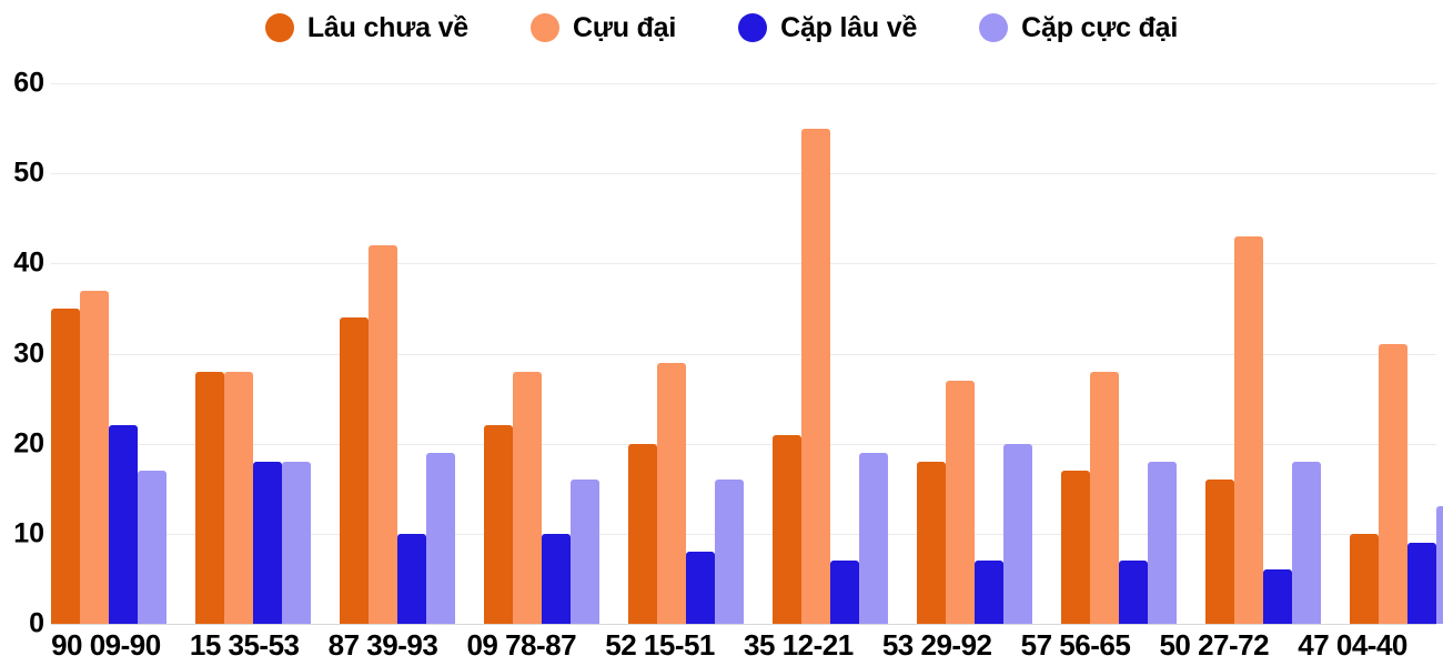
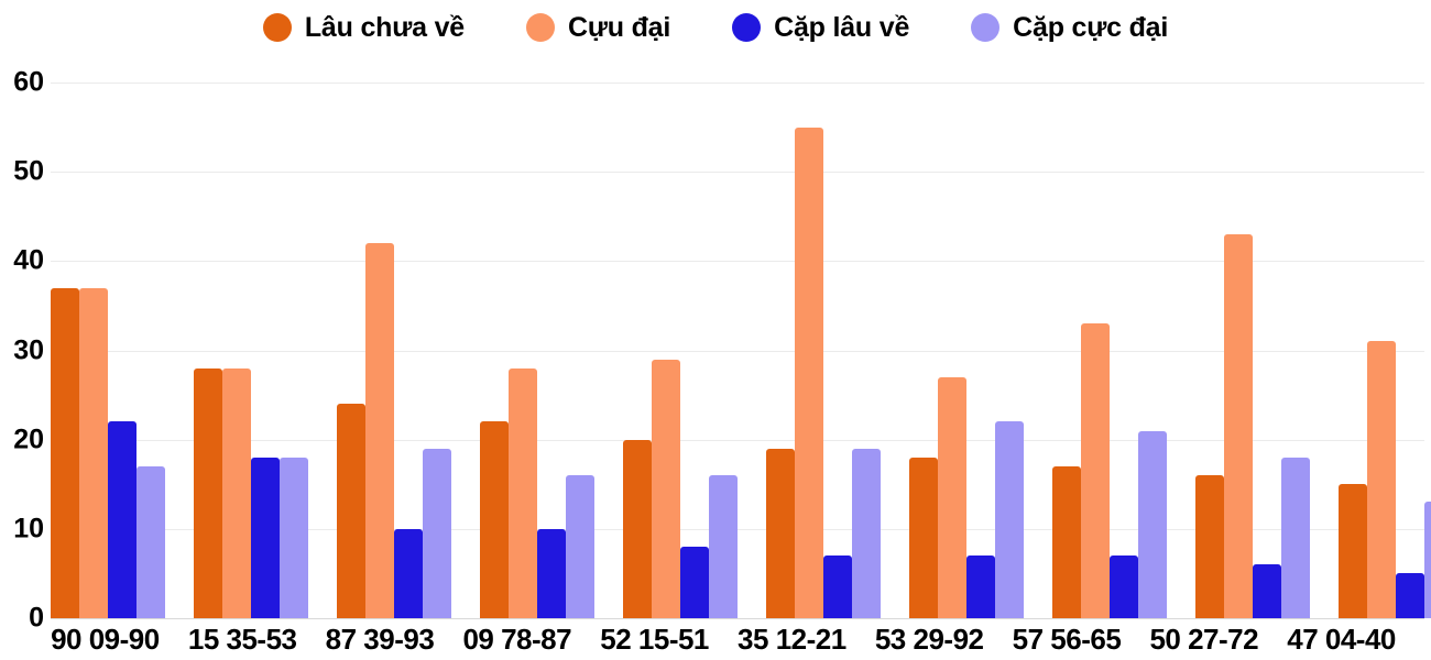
Lâu chưa về/90 09-90: 35 -> 37
Lâu chưa về/87 39-93: 34 -> 24
Lâu chưa về/35 12-21: 21 -> 19
Cặp cực đại/53 29-92: 20 -> 22
Cựu đại/57 56-65: 28 -> 33
Cặp cực đại/57 56-65: 18 -> 21
Lâu chưa về/47 04-40: 10 -> 15
Cặp lâu về/47 04-40: 9 -> 5
